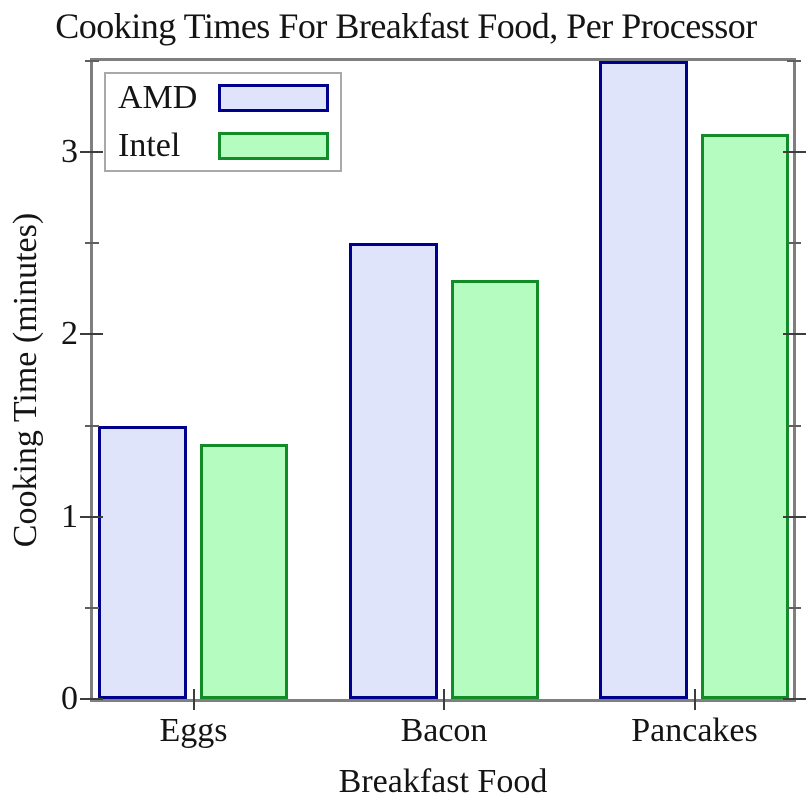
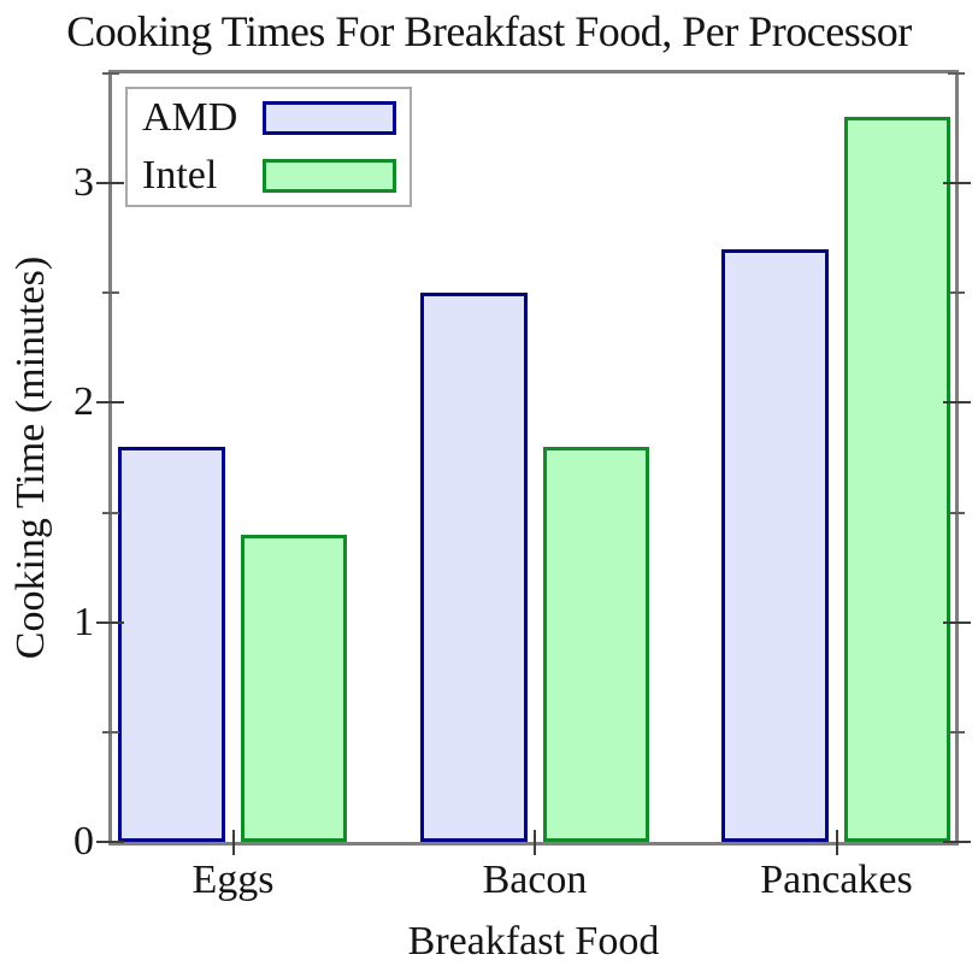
AMD/Eggs: 1.5 -> 1.8
Intel/Bacon: 2.3 -> 1.8
AMD/Pancakes: 3.5 -> 2.7
Intel/Pancakes: 3.1 -> 3.3
